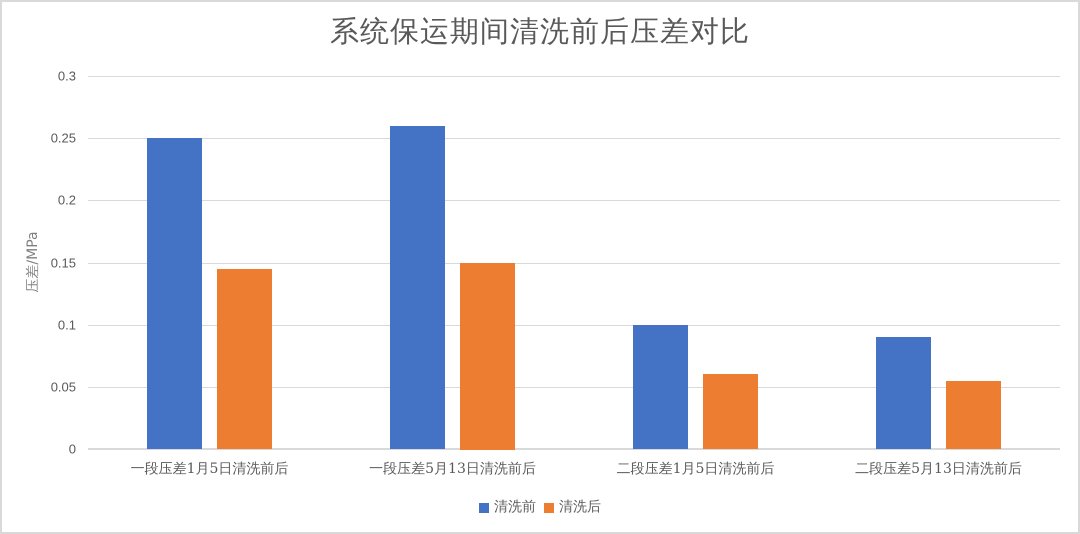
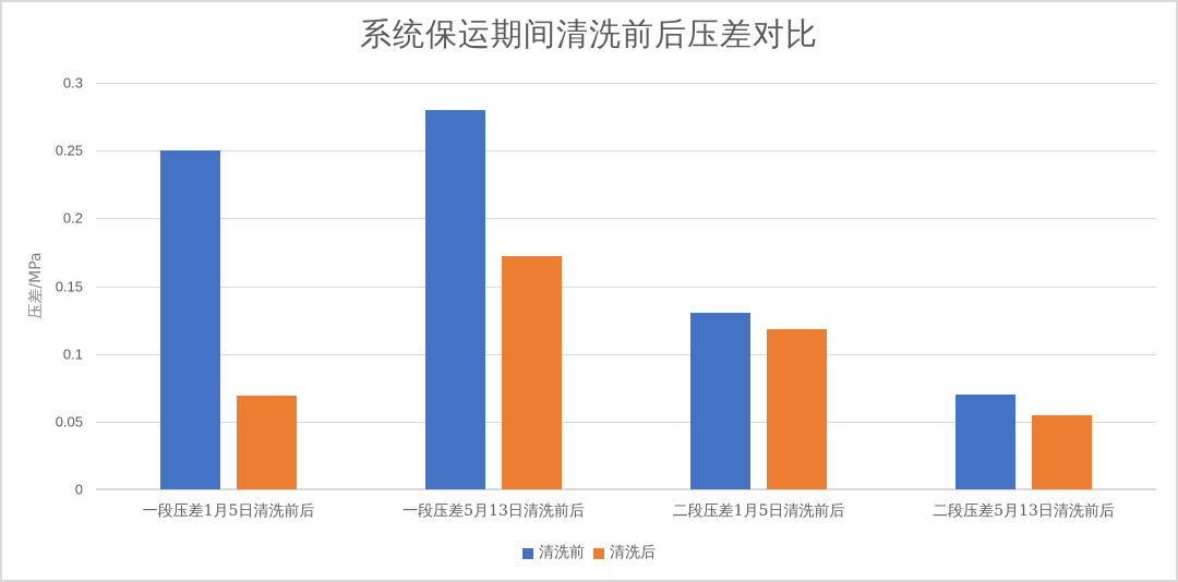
清洗后/一段压差1月5日清洗前后: 0.145 -> 0.069
清洗前/一段压差5月13日清洗前后: 0.26 -> 0.28
清洗后/一段压差5月13日清洗前后: 0.150 -> 0.172
清洗前/二段压差1月5日清洗前后: 0.10 -> 0.13
清洗后/二段压差1月5日清洗前后: 0.060 -> 0.118
清洗前/二段压差5月13日清洗前后: 0.09 -> 0.07
